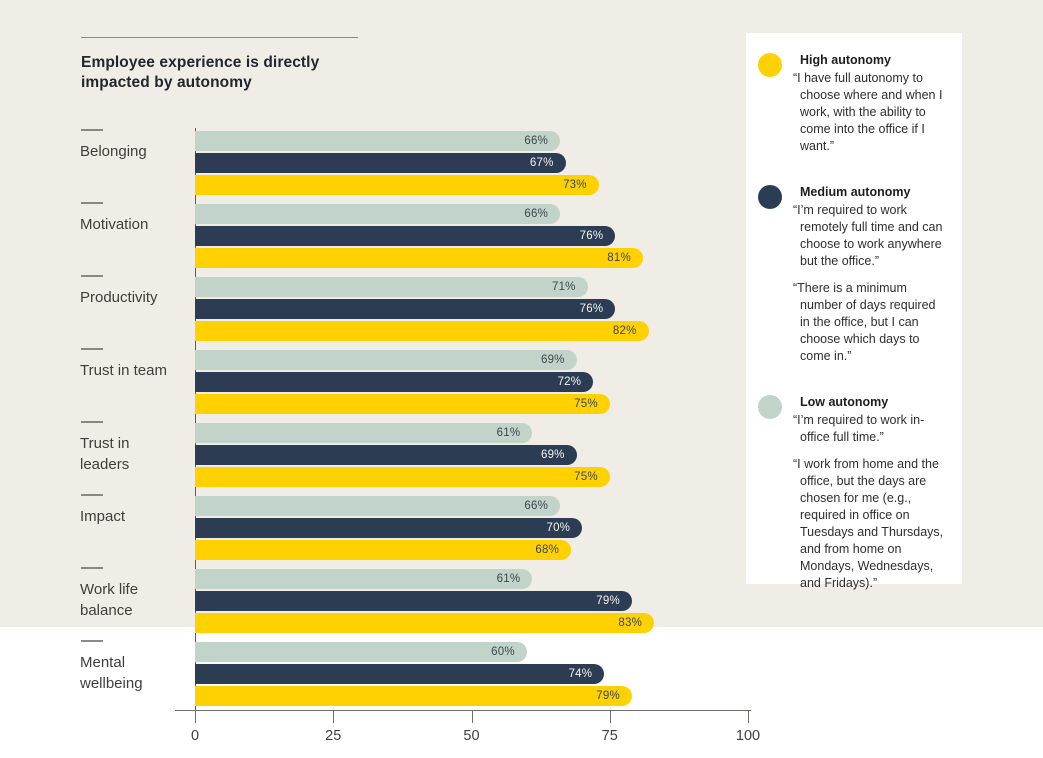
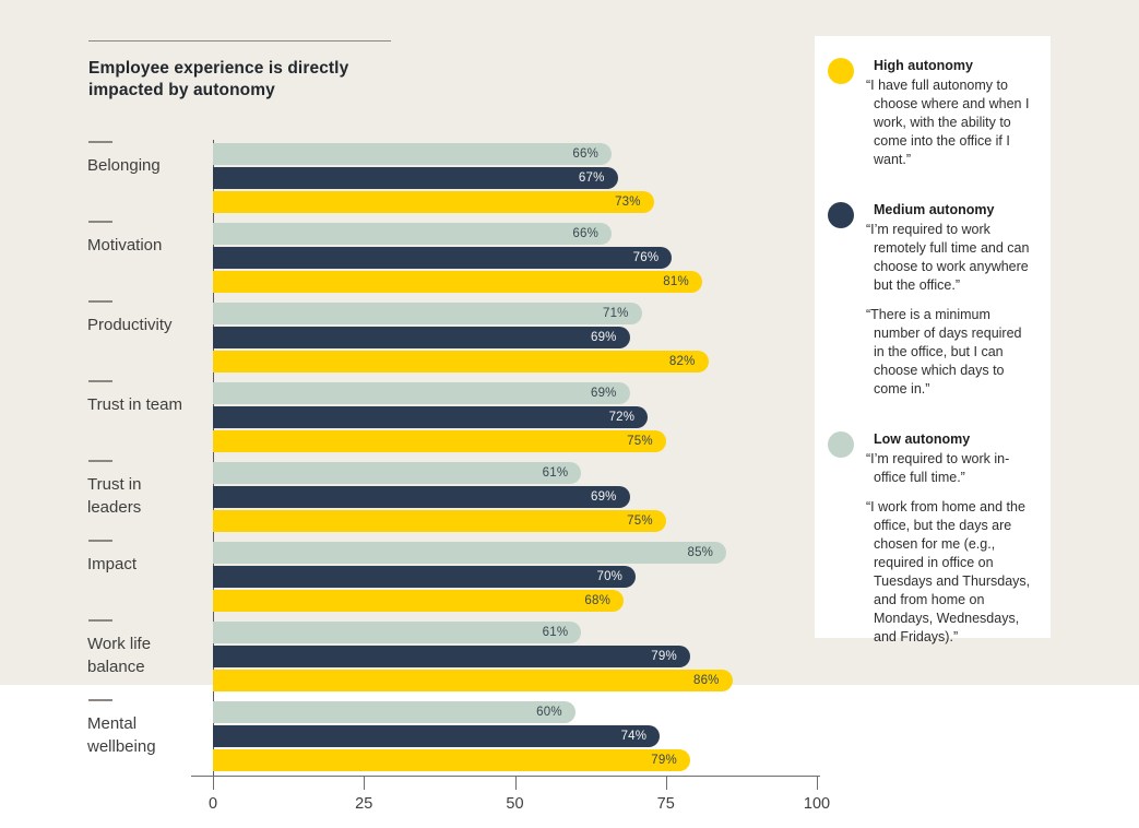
Medium autonomy/Productivity: 76% -> 69%
Low autonomy/Impact: 66% -> 85%
High autonomy/Work life balance: 83% -> 86%
